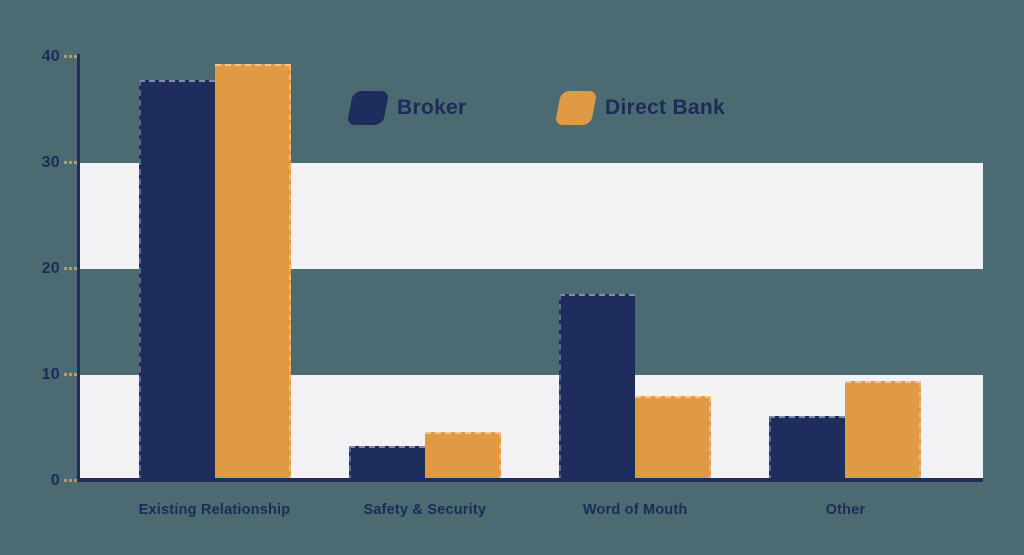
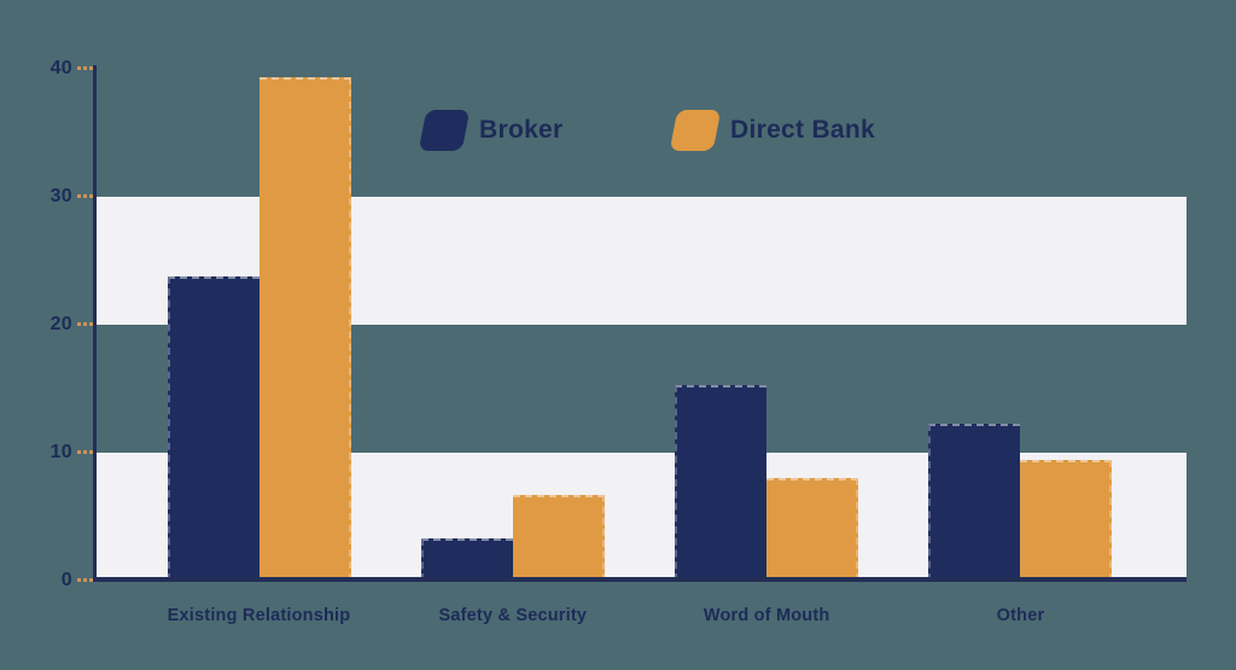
Broker/Existing Relationship: 37.8 -> 23.8
Direct Bank/Safety & Security: 4.6 -> 6.7
Broker/Word of Mouth: 17.6 -> 15.3
Broker/Other: 6.1 -> 12.3
